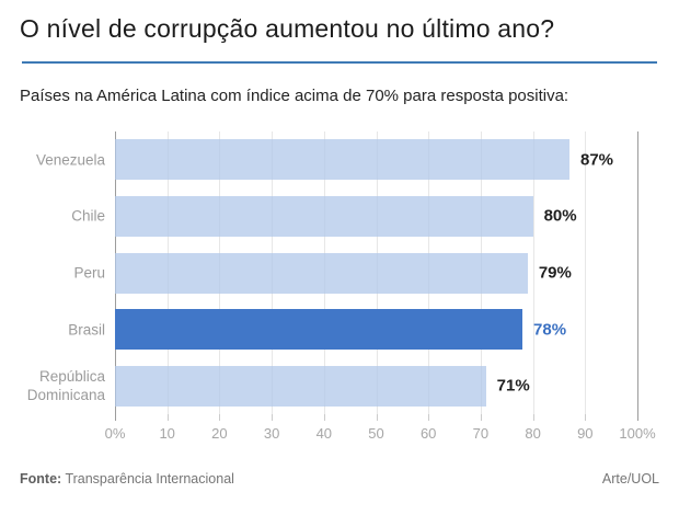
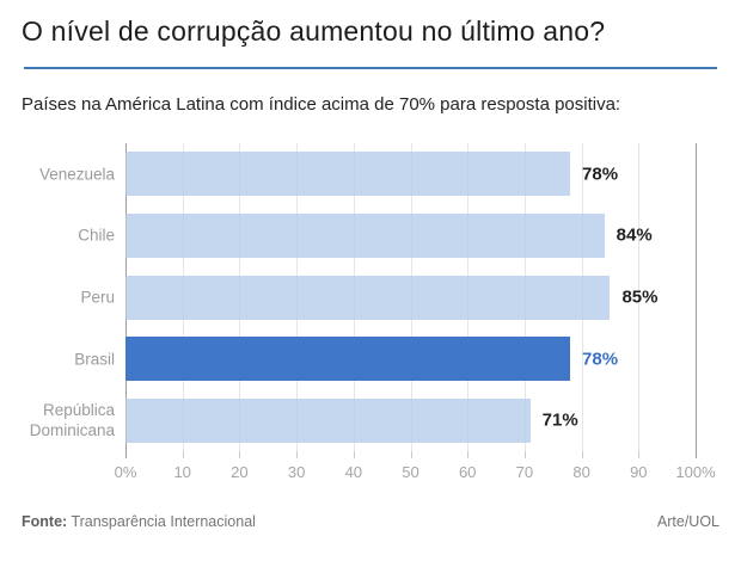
Venezuela: 87% -> 78%
Chile: 80% -> 84%
Peru: 79% -> 85%
